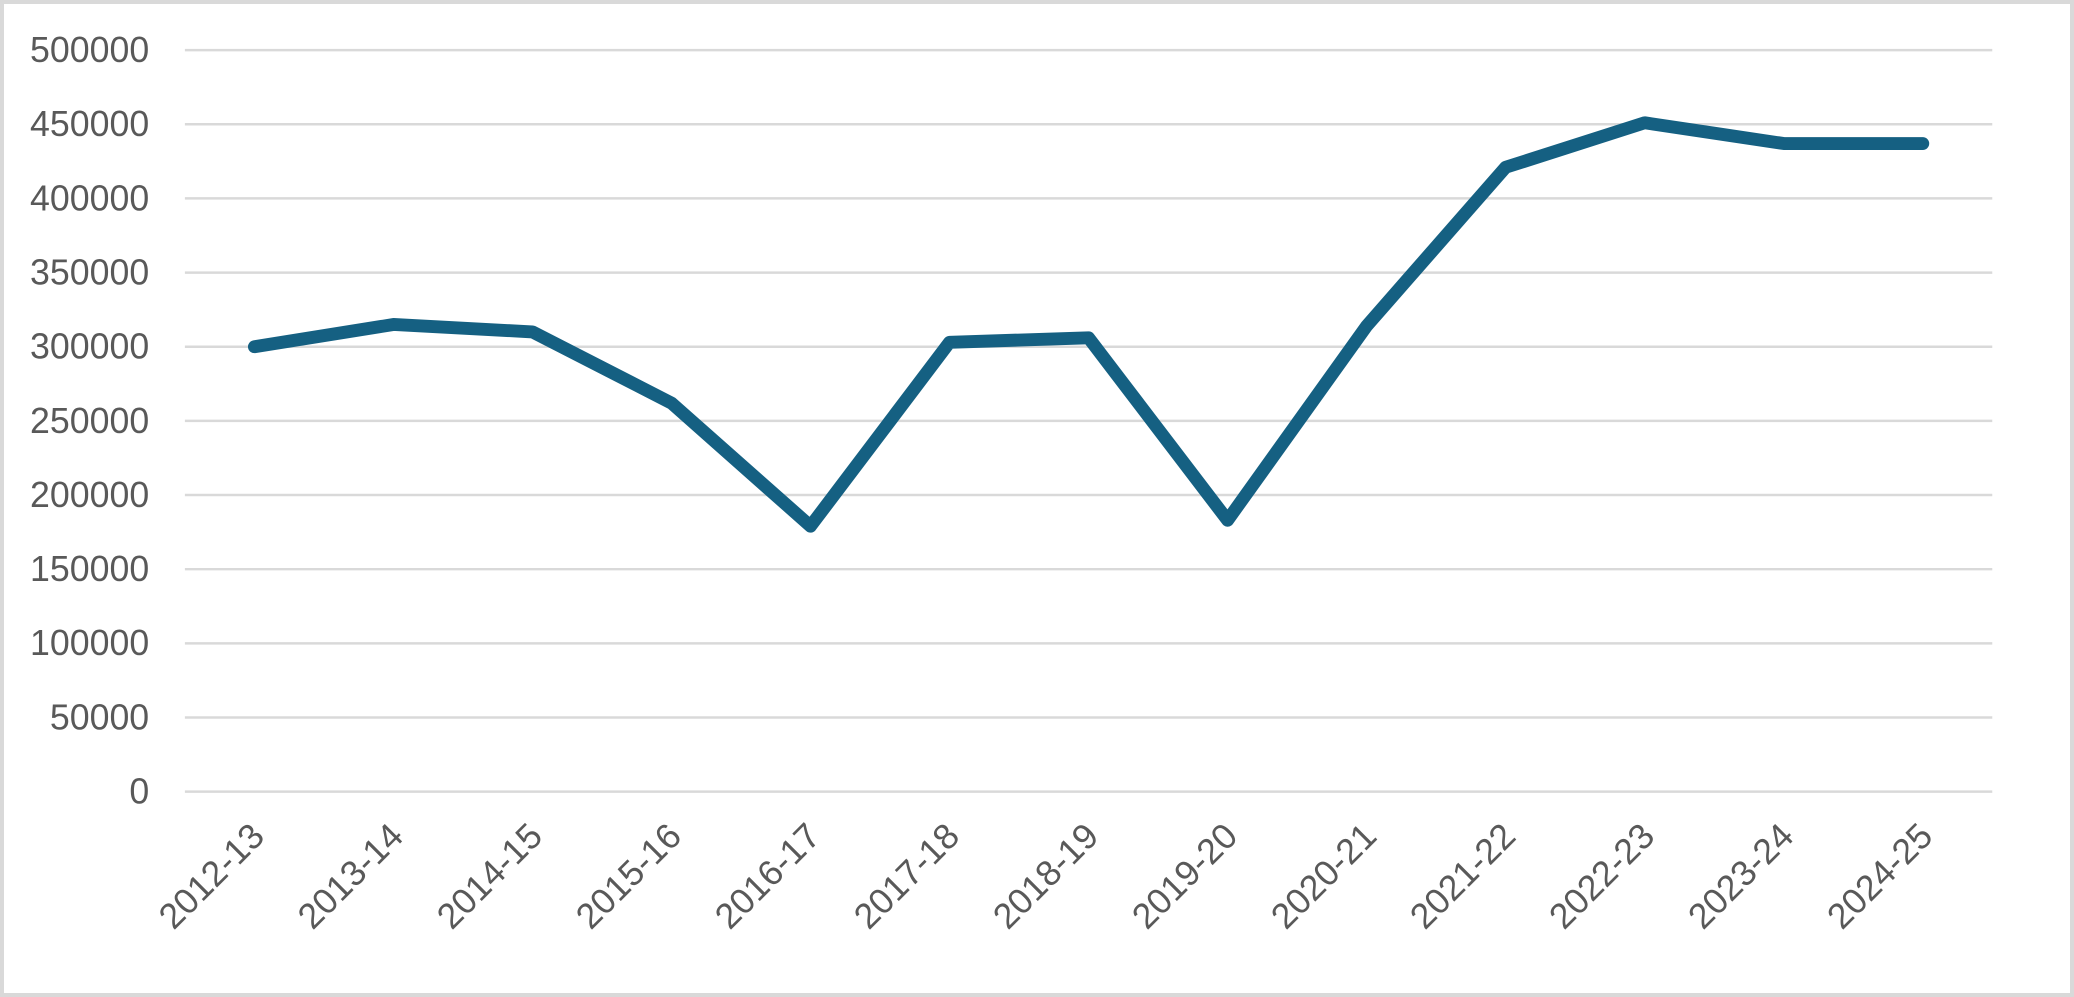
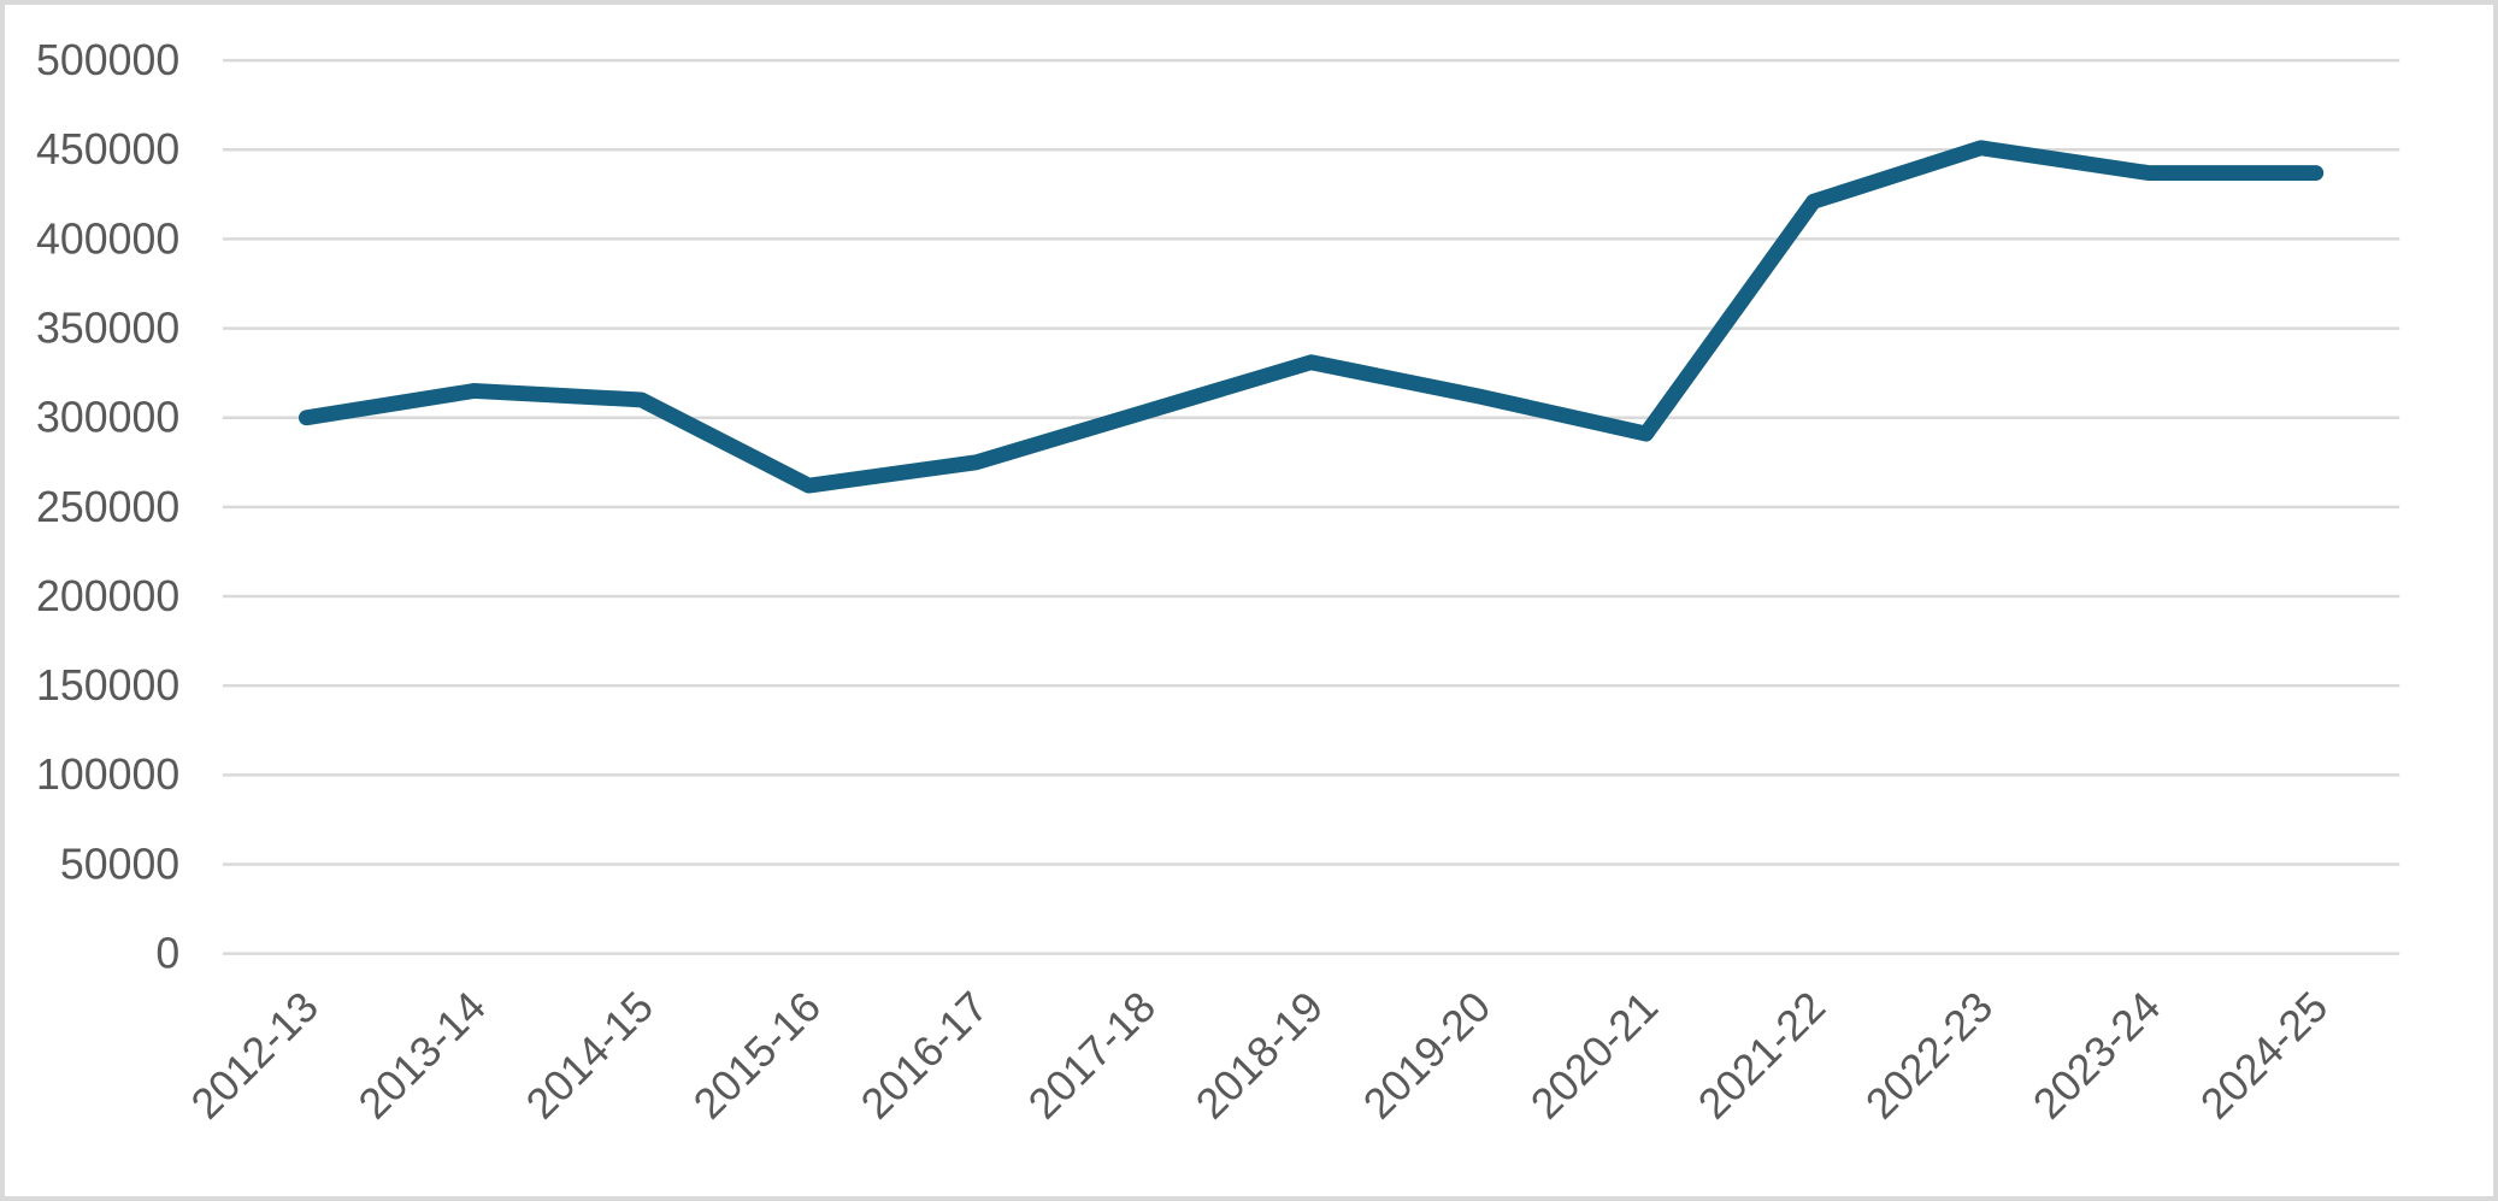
2016-17: 179000 -> 275000
2018-19: 306000 -> 331000
2019-20: 183000 -> 312000
2020-21: 314000 -> 291000
